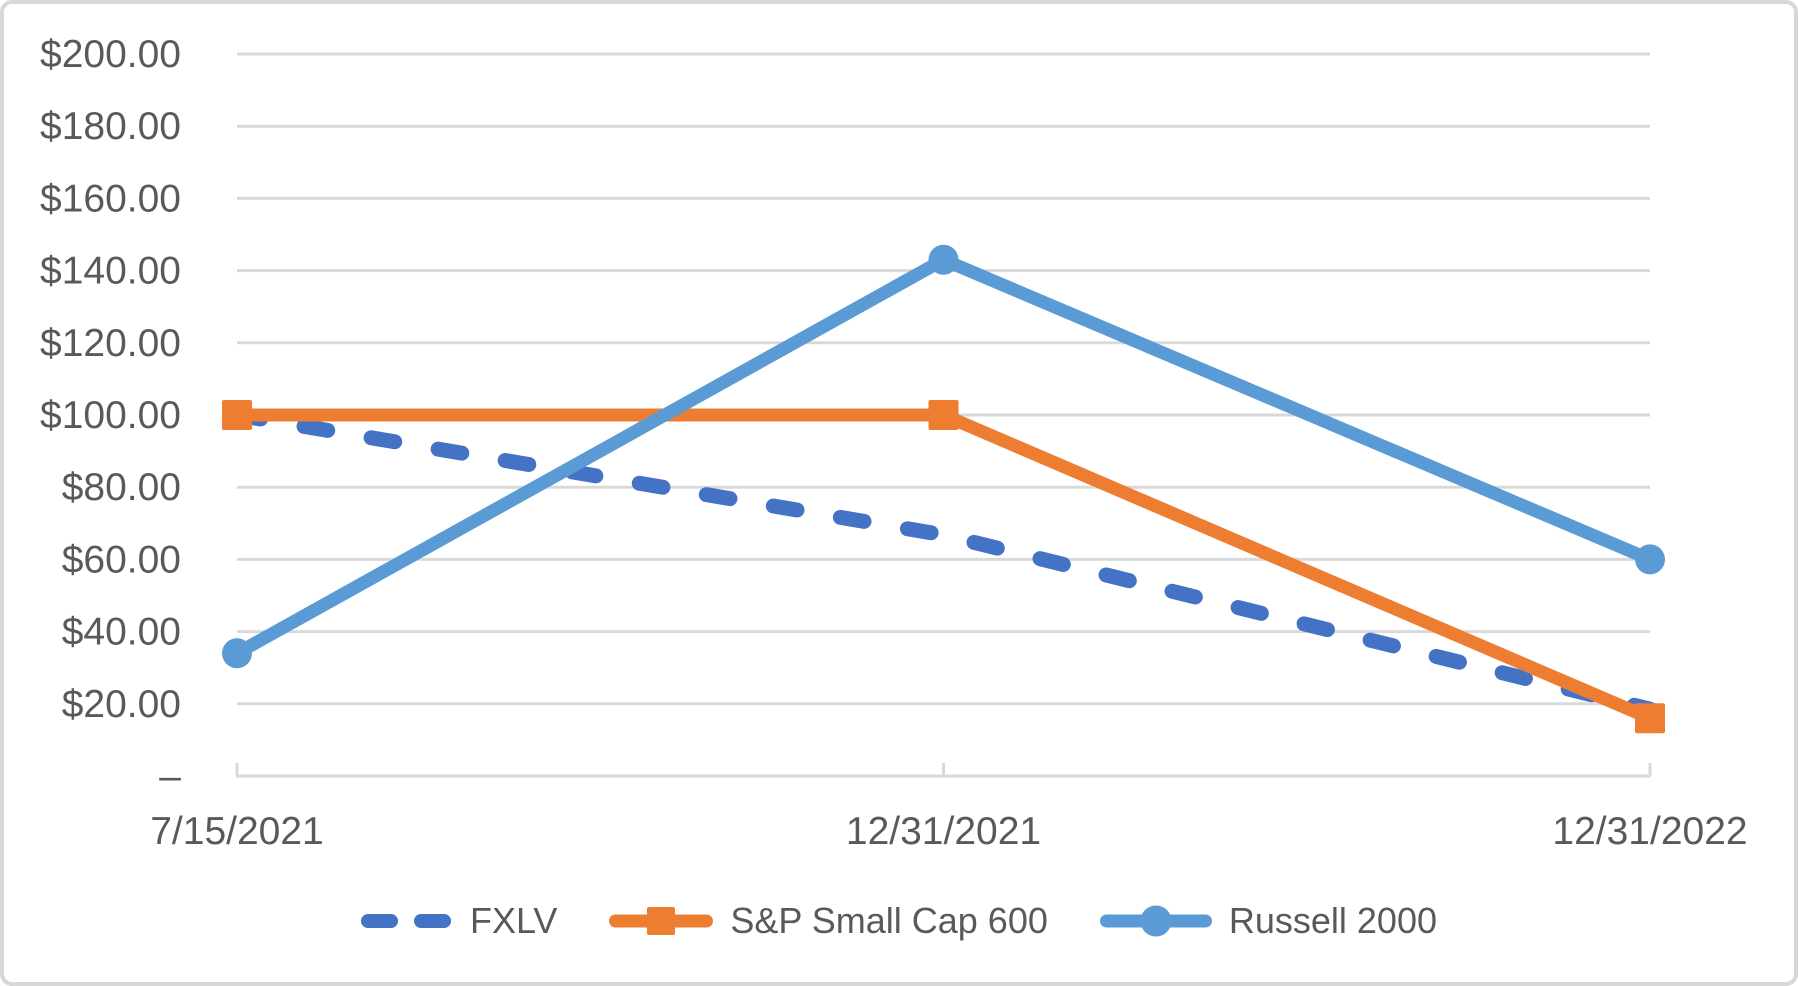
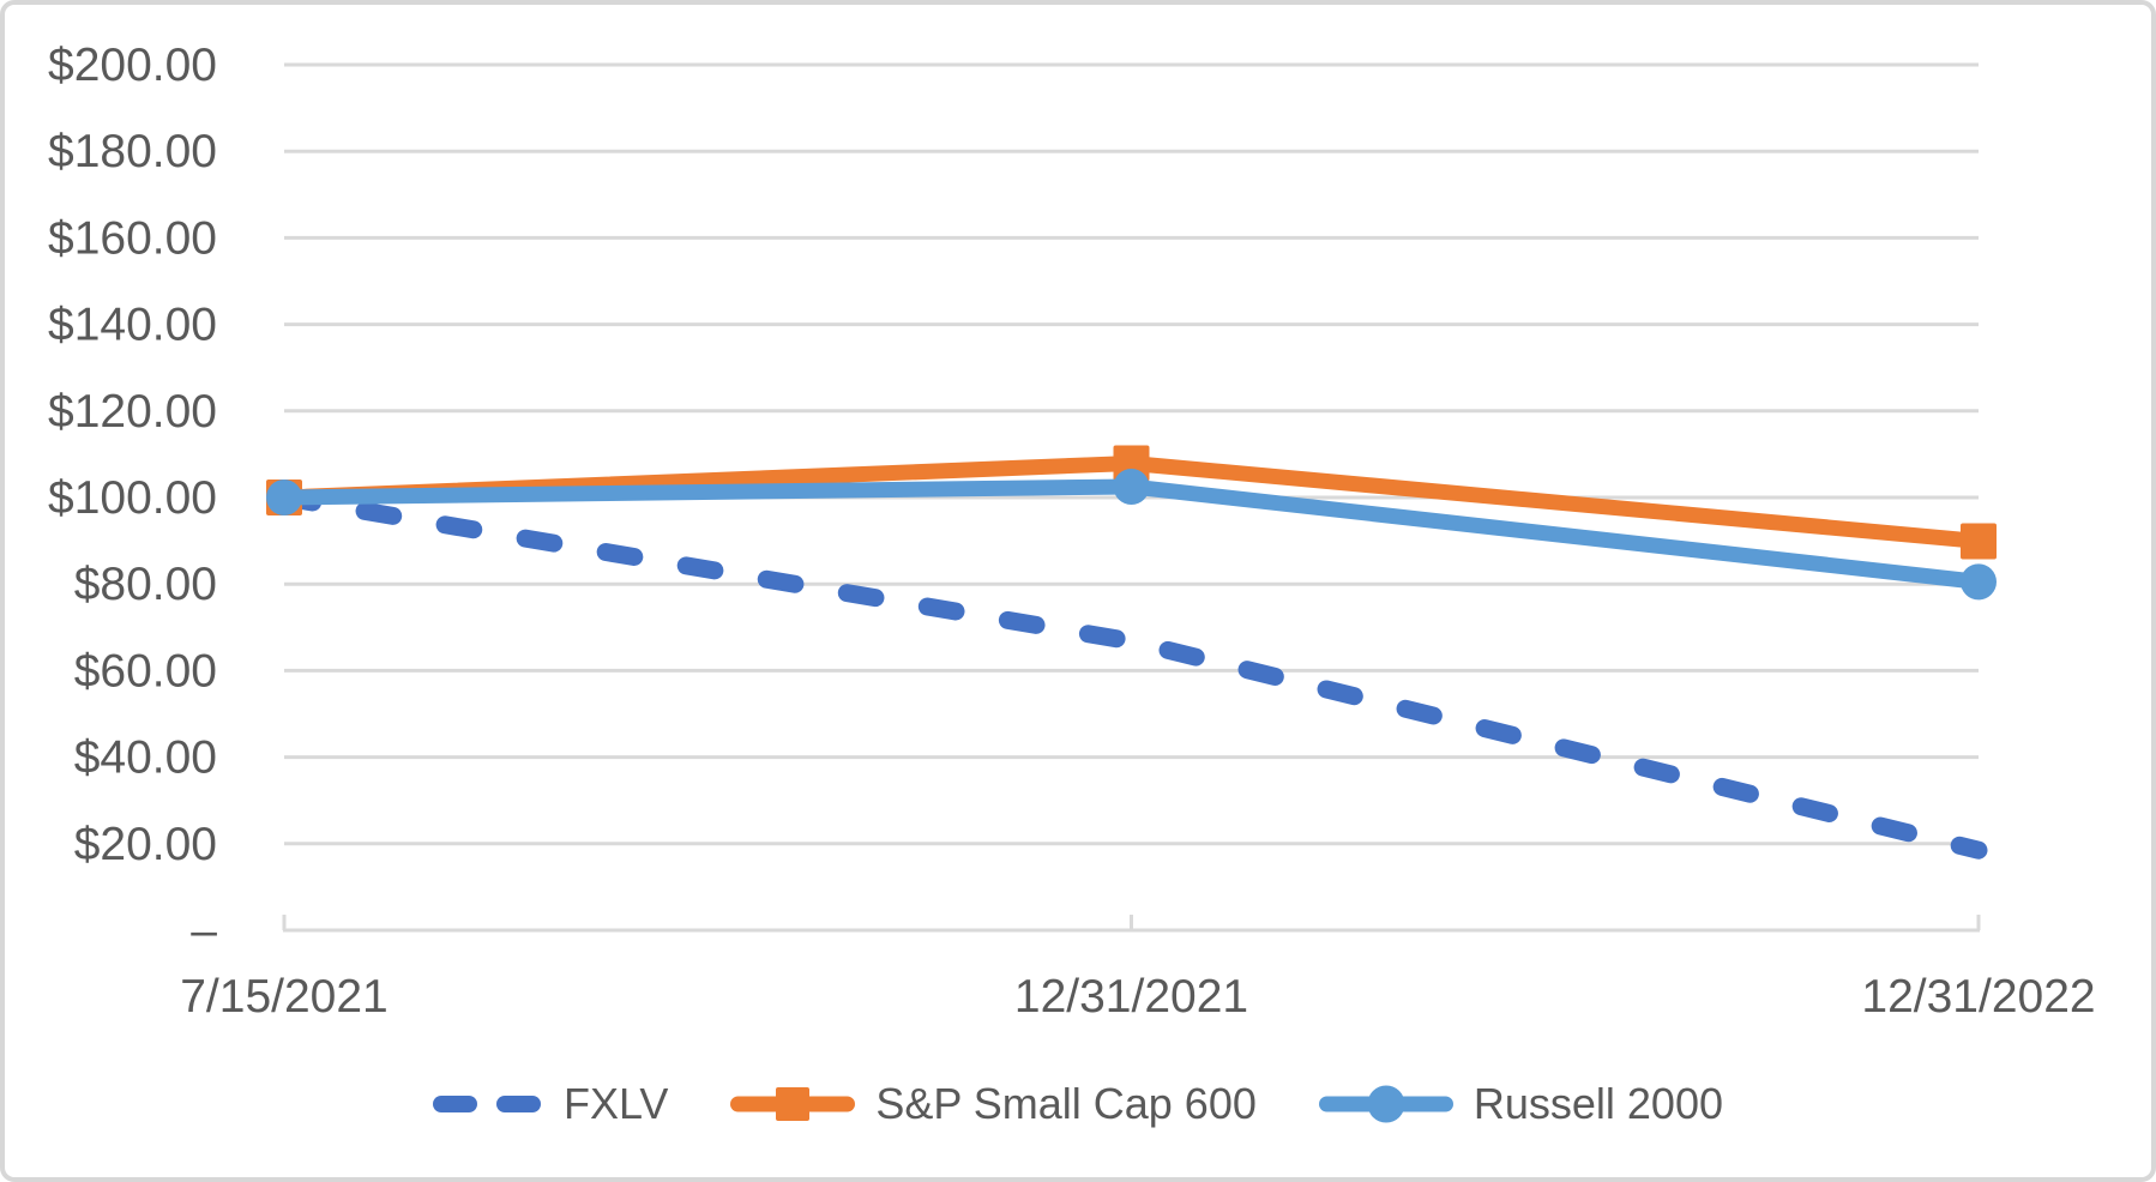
Russell 2000/7/15/2021: $34 -> $100
S&P Small Cap 600/12/31/2021: $100 -> $108
Russell 2000/12/31/2021: $143 -> $102
S&P Small Cap 600/12/31/2022: $16 -> $90
Russell 2000/12/31/2022: $60 -> $80
